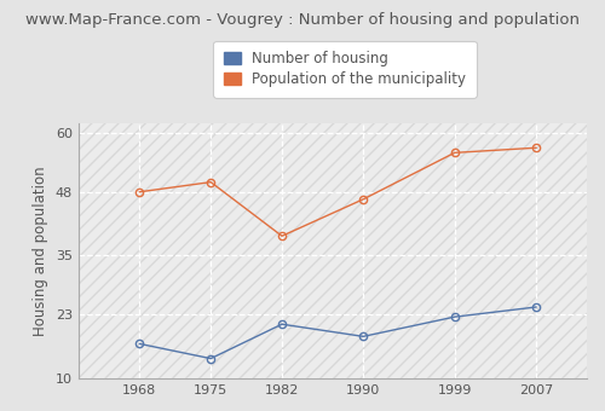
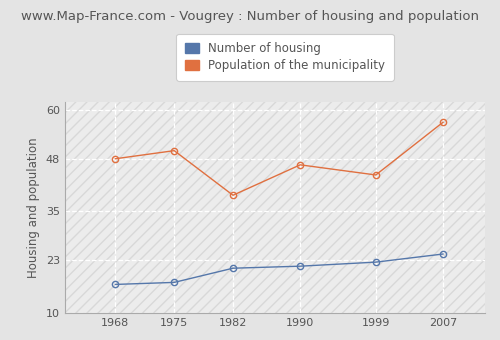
Number of housing/1975: 14.0 -> 17.5
Number of housing/1990: 18.5 -> 21.5
Population of the municipality/1999: 56.0 -> 44.0
